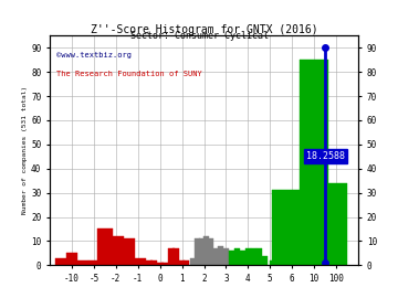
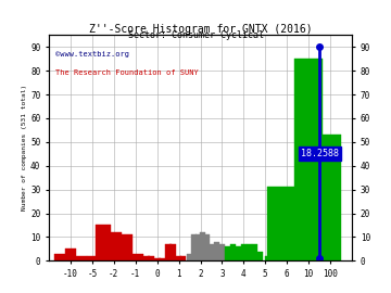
100: 34 -> 53
